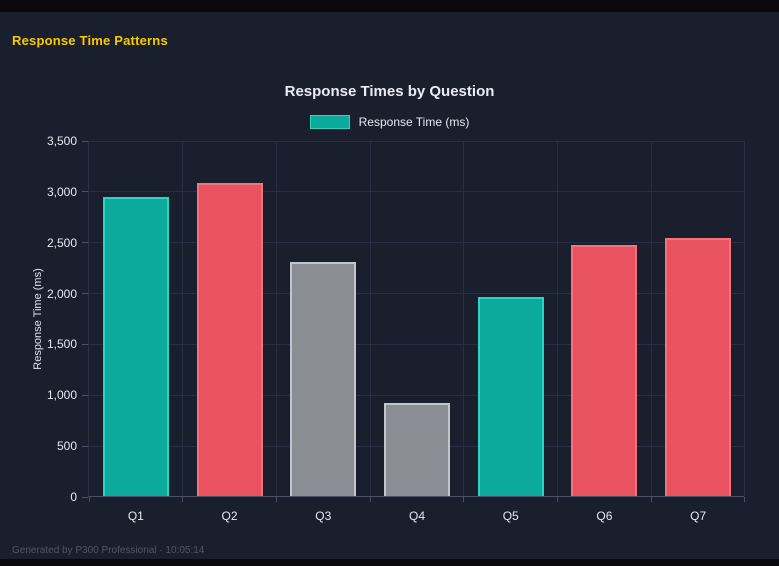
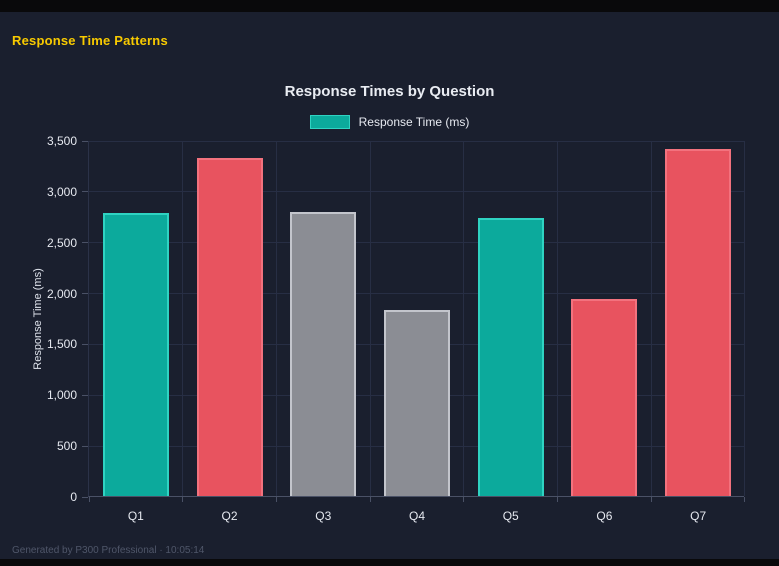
Q1: 2940 -> 2780
Q2: 3080 -> 3320
Q3: 2300 -> 2790
Q4: 910 -> 1830
Q5: 1960 -> 2730
Q6: 2470 -> 1940
Q7: 2540 -> 3410
